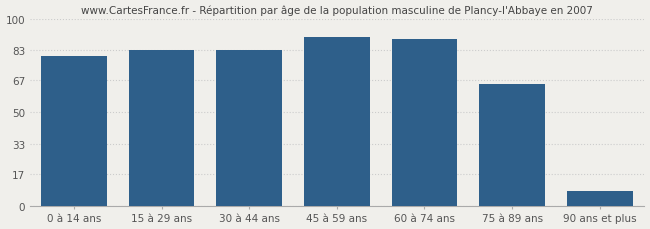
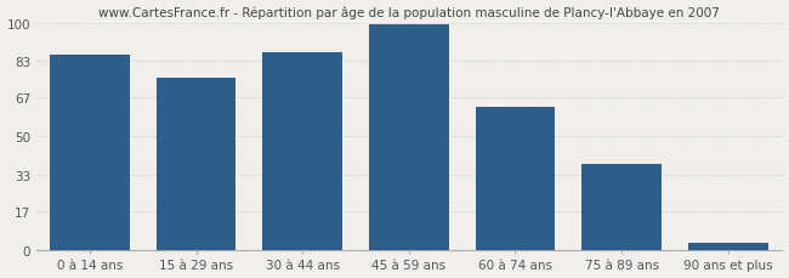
0 à 14 ans: 80 -> 86
15 à 29 ans: 83 -> 76
30 à 44 ans: 83 -> 87
45 à 59 ans: 90 -> 99
60 à 74 ans: 89 -> 63
75 à 89 ans: 65 -> 38
90 ans et plus: 8 -> 3
